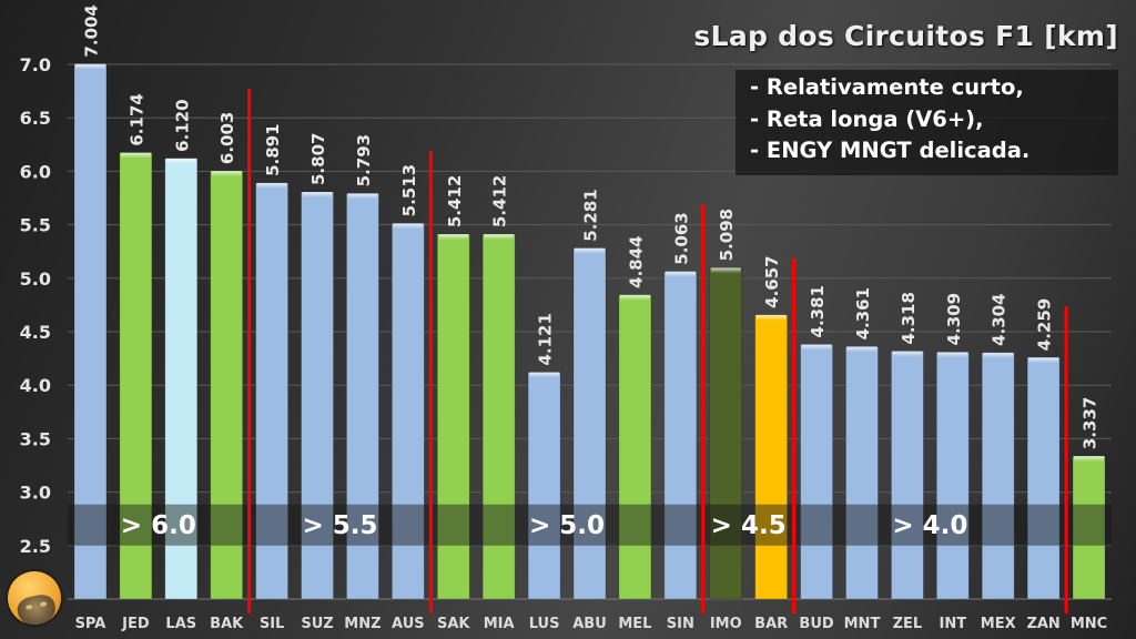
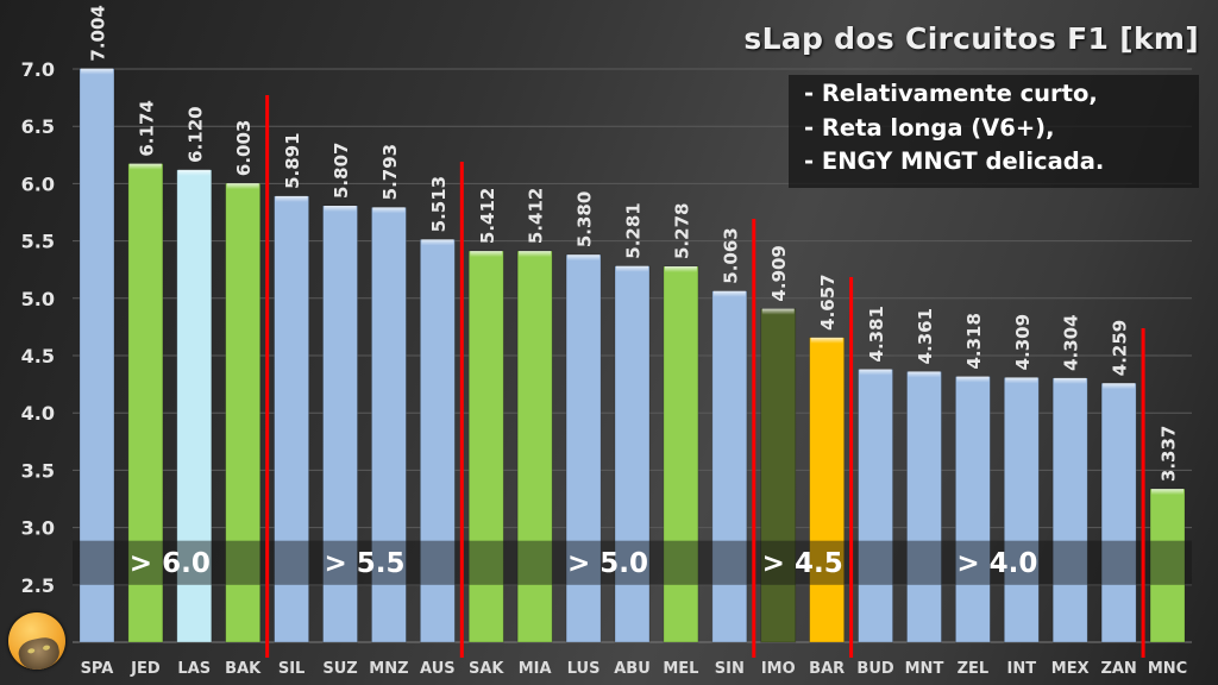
LUS: 4.121 -> 5.380
MEL: 4.844 -> 5.278
IMO: 5.098 -> 4.909
